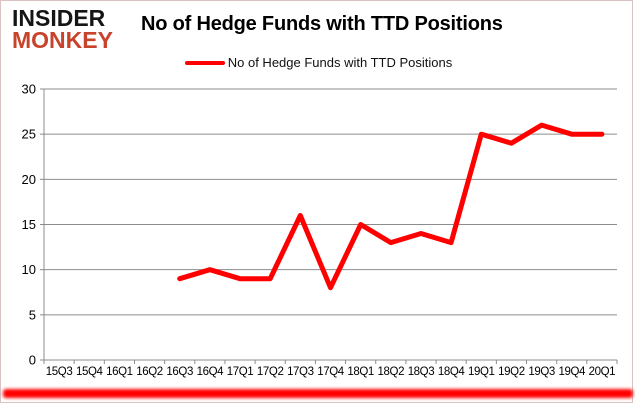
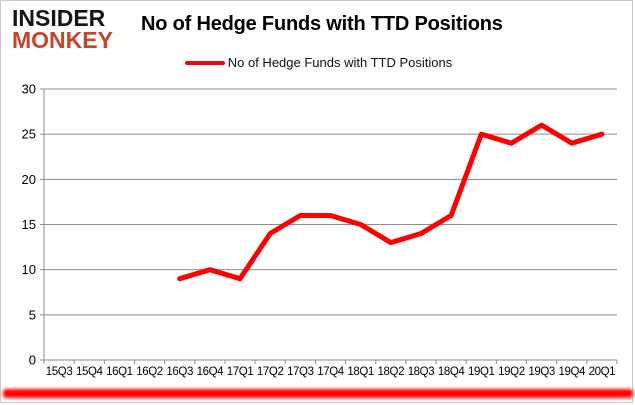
17Q2: 9 -> 14
17Q4: 8 -> 16
18Q4: 13 -> 16
19Q4: 25 -> 24
